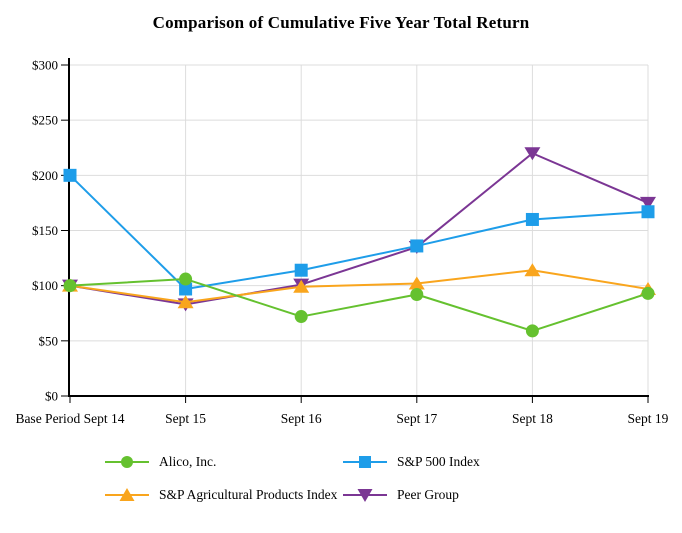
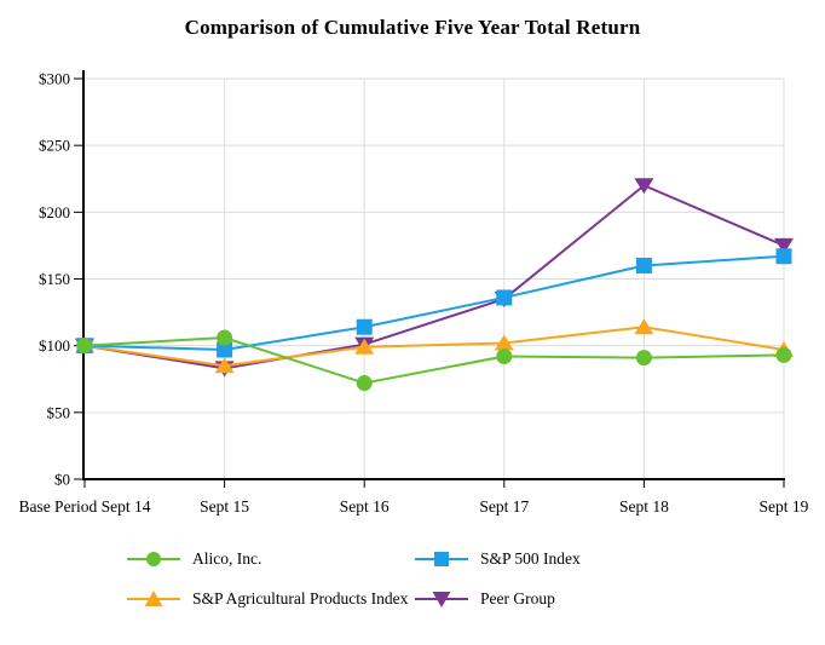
S&P 500 Index/Base Period Sept 14: $200 -> $100
Alico, Inc./Sept 18: $59 -> $91
